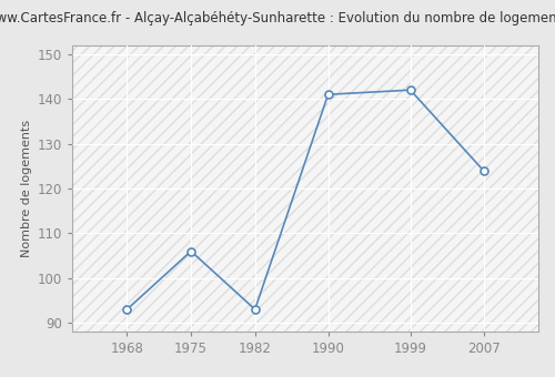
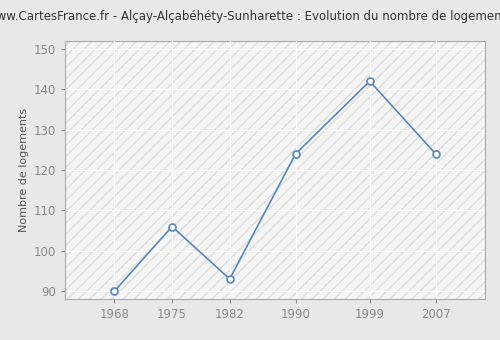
1968: 93 -> 90
1990: 141 -> 124
